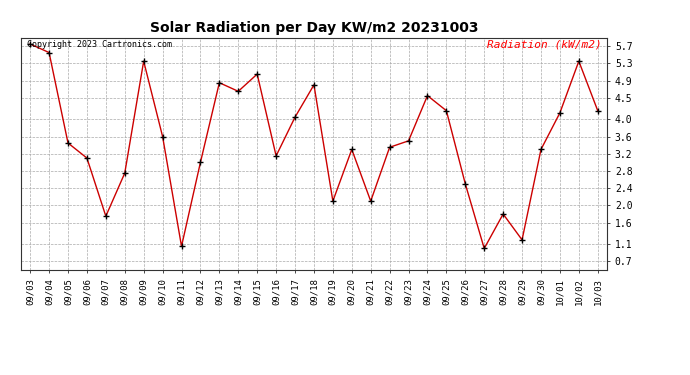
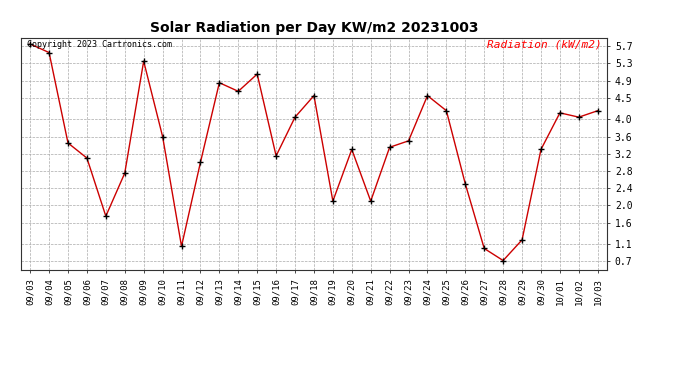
09/18: 4.80 -> 4.55
09/28: 1.80 -> 0.72
10/02: 5.35 -> 4.05
